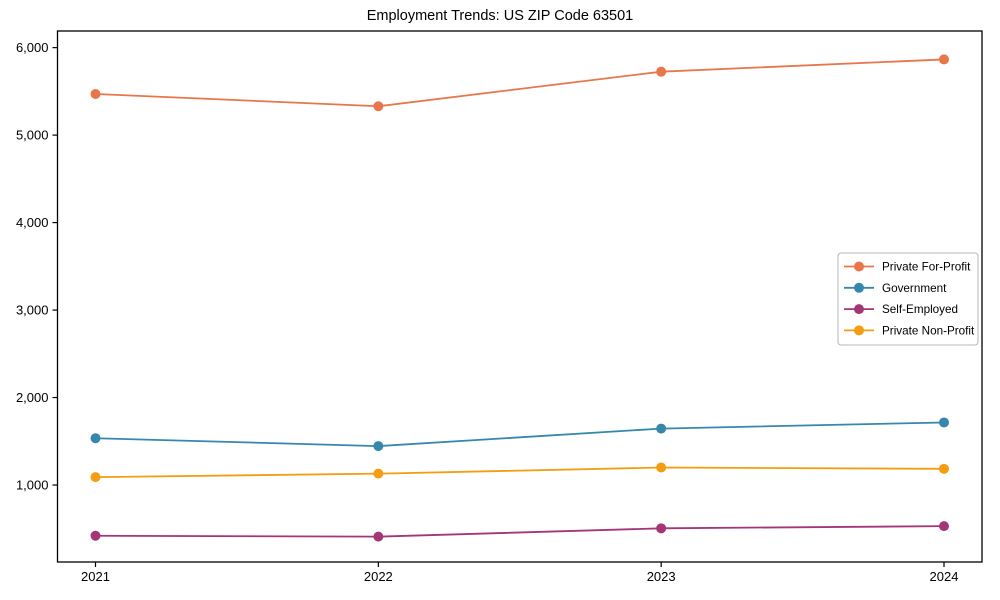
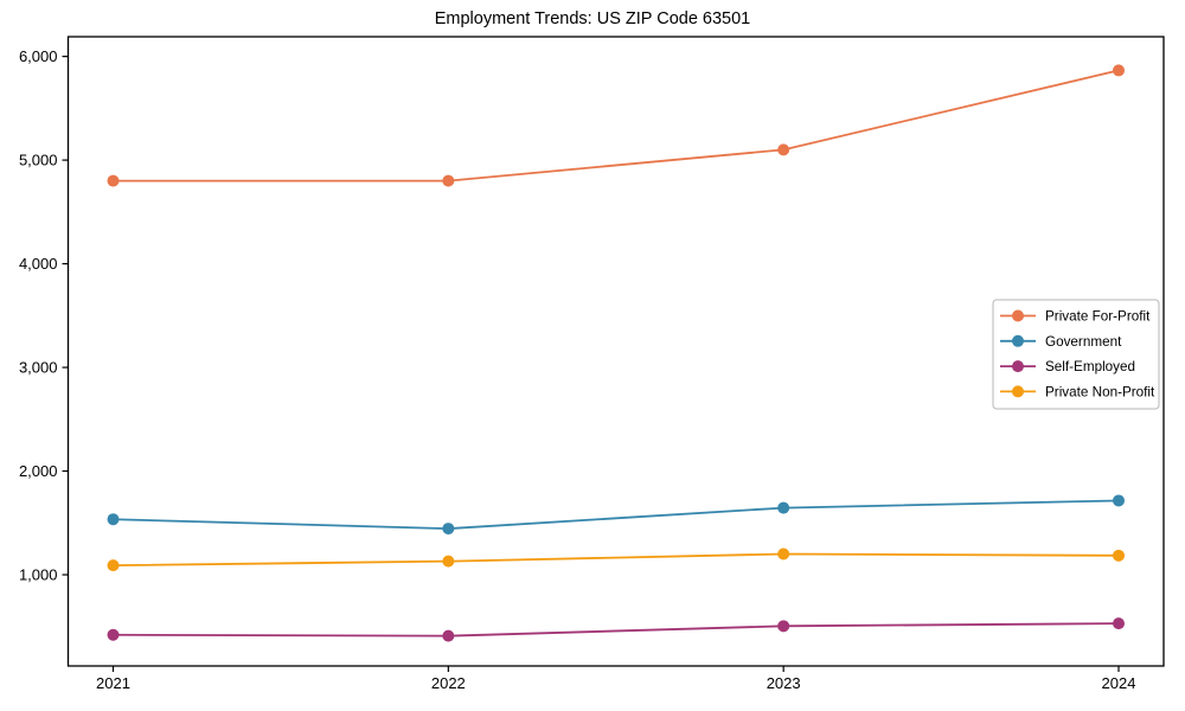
Private For-Profit/2021: 5500 -> 4800
Private For-Profit/2022: 5300 -> 4800
Private For-Profit/2023: 5700 -> 5100
